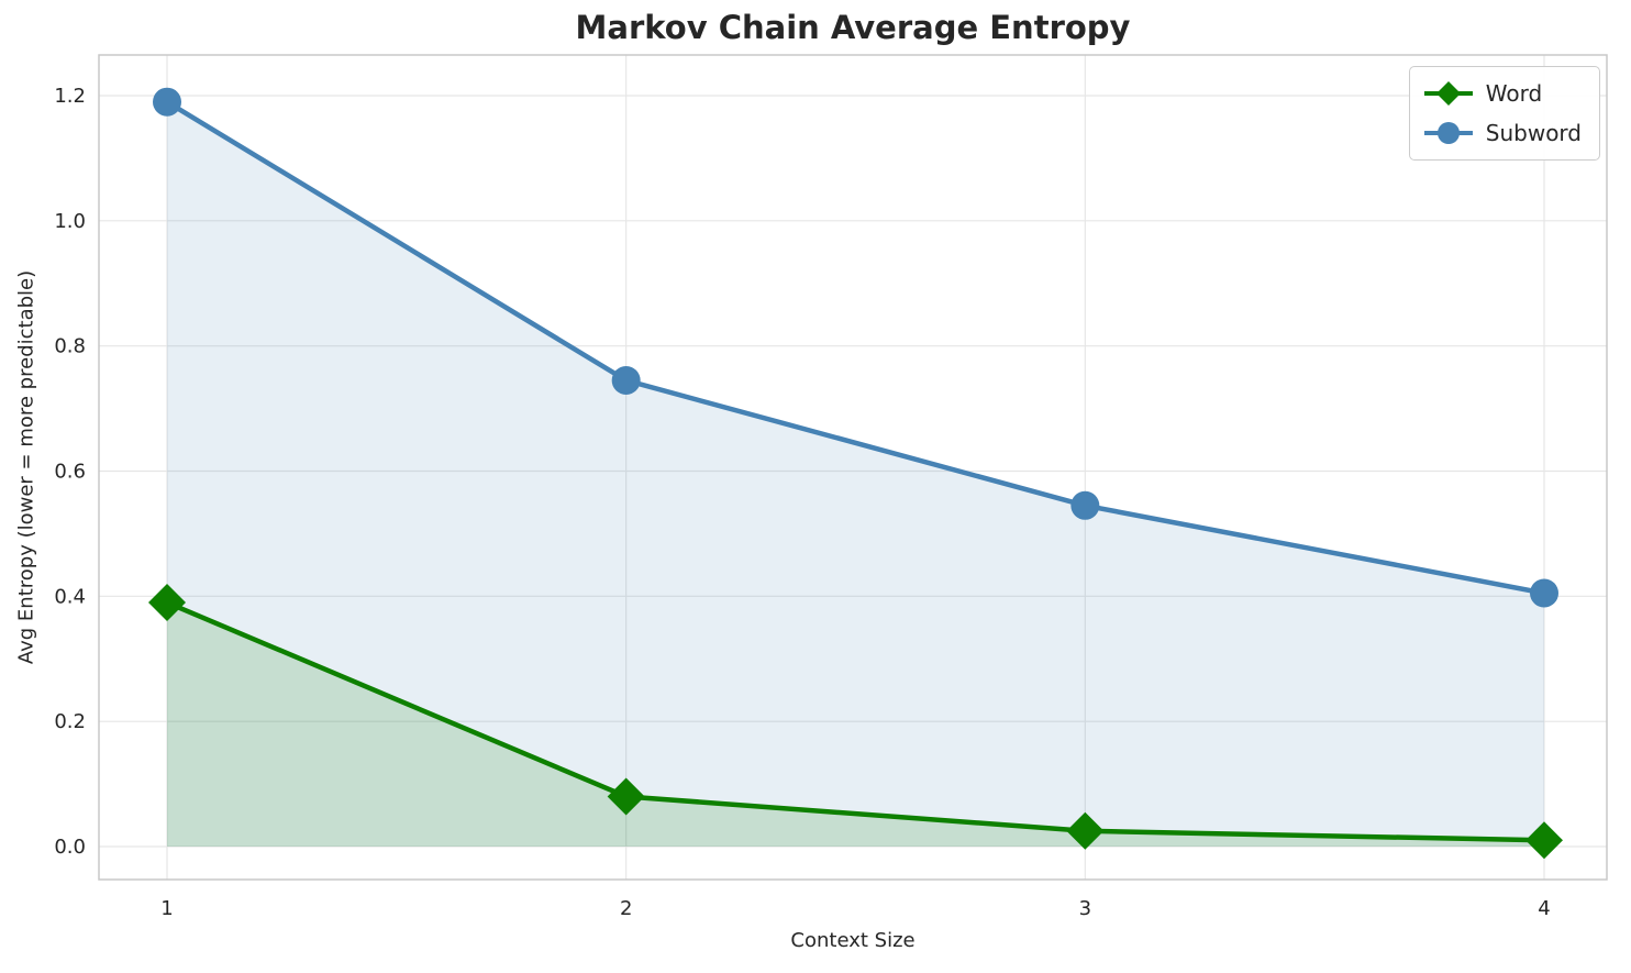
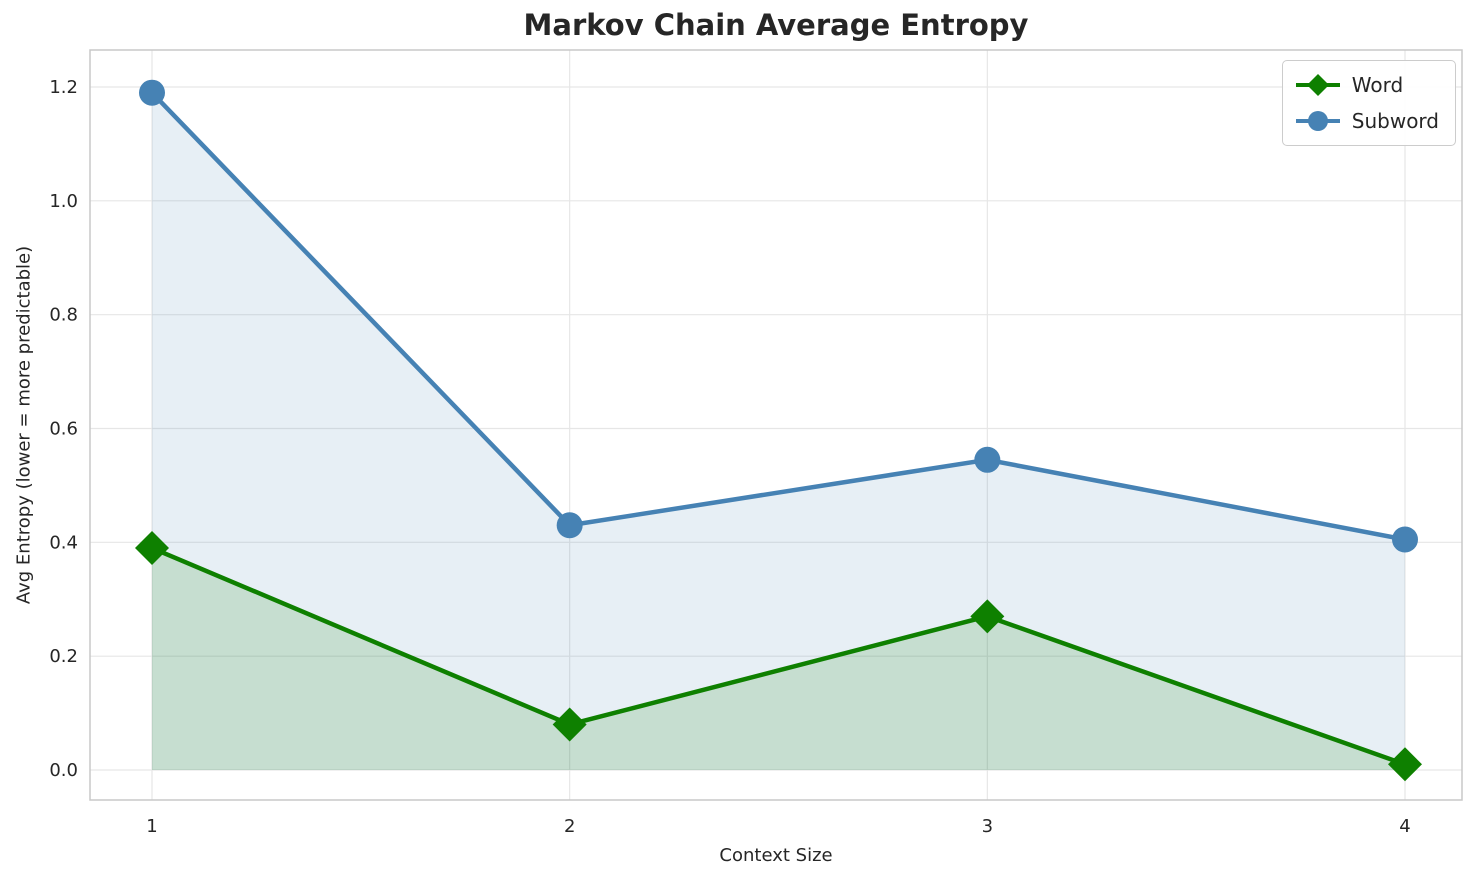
Subword/2: 0.74 -> 0.43
Word/3: 0.03 -> 0.27
